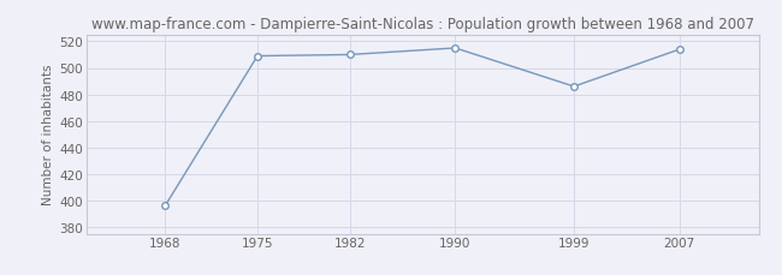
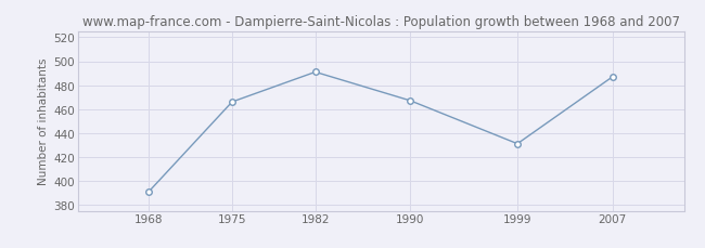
1968: 396 -> 391
1975: 509 -> 466
1982: 510 -> 491
1990: 515 -> 467
1999: 486 -> 431
2007: 514 -> 487
